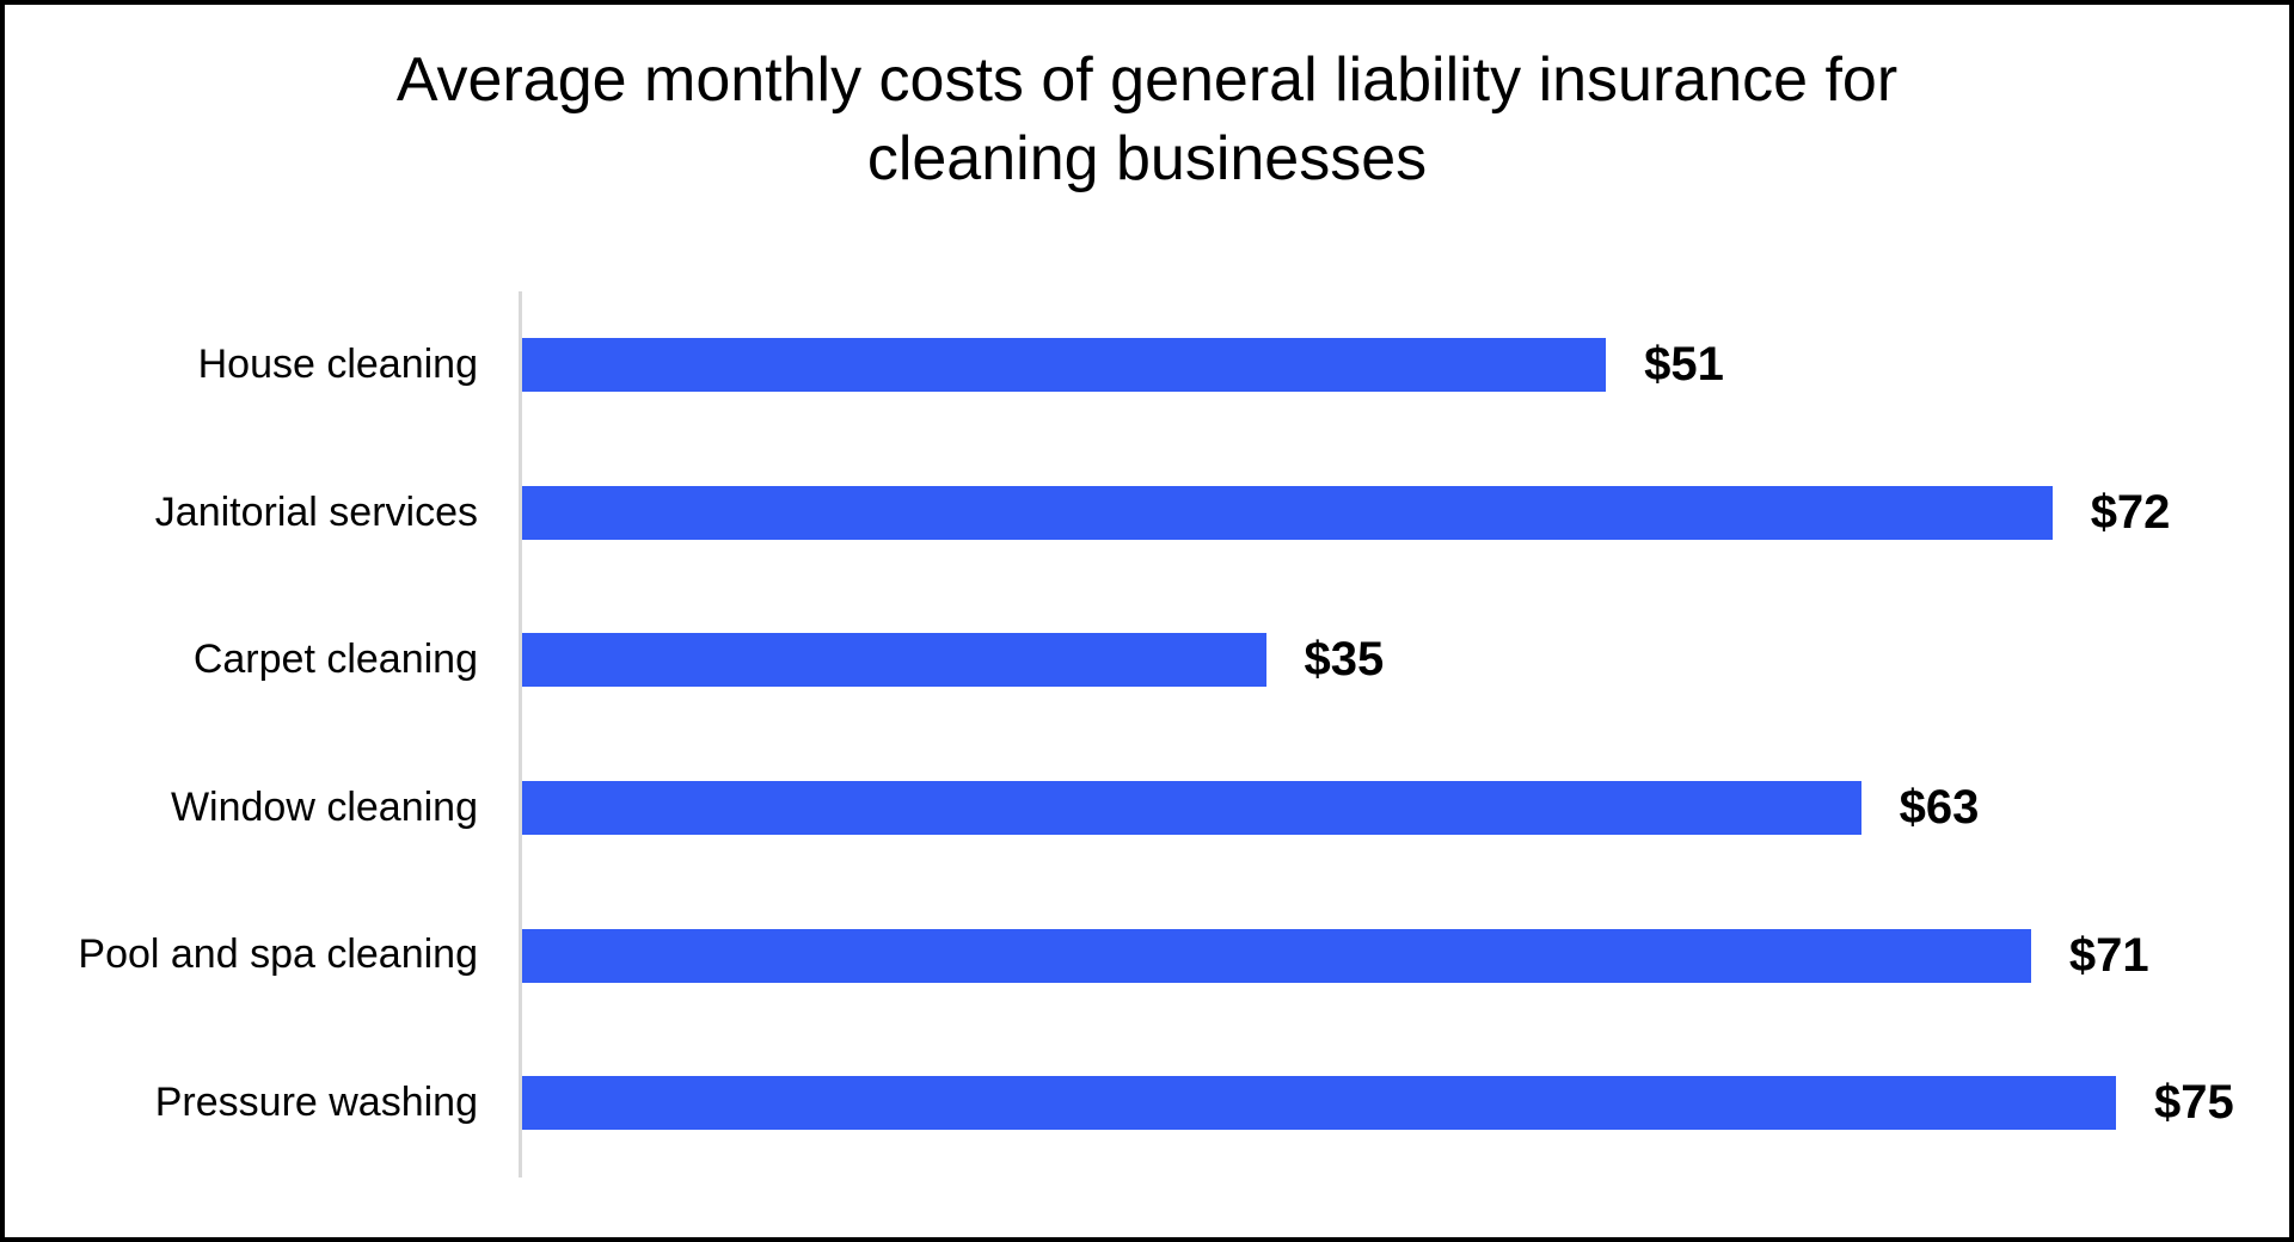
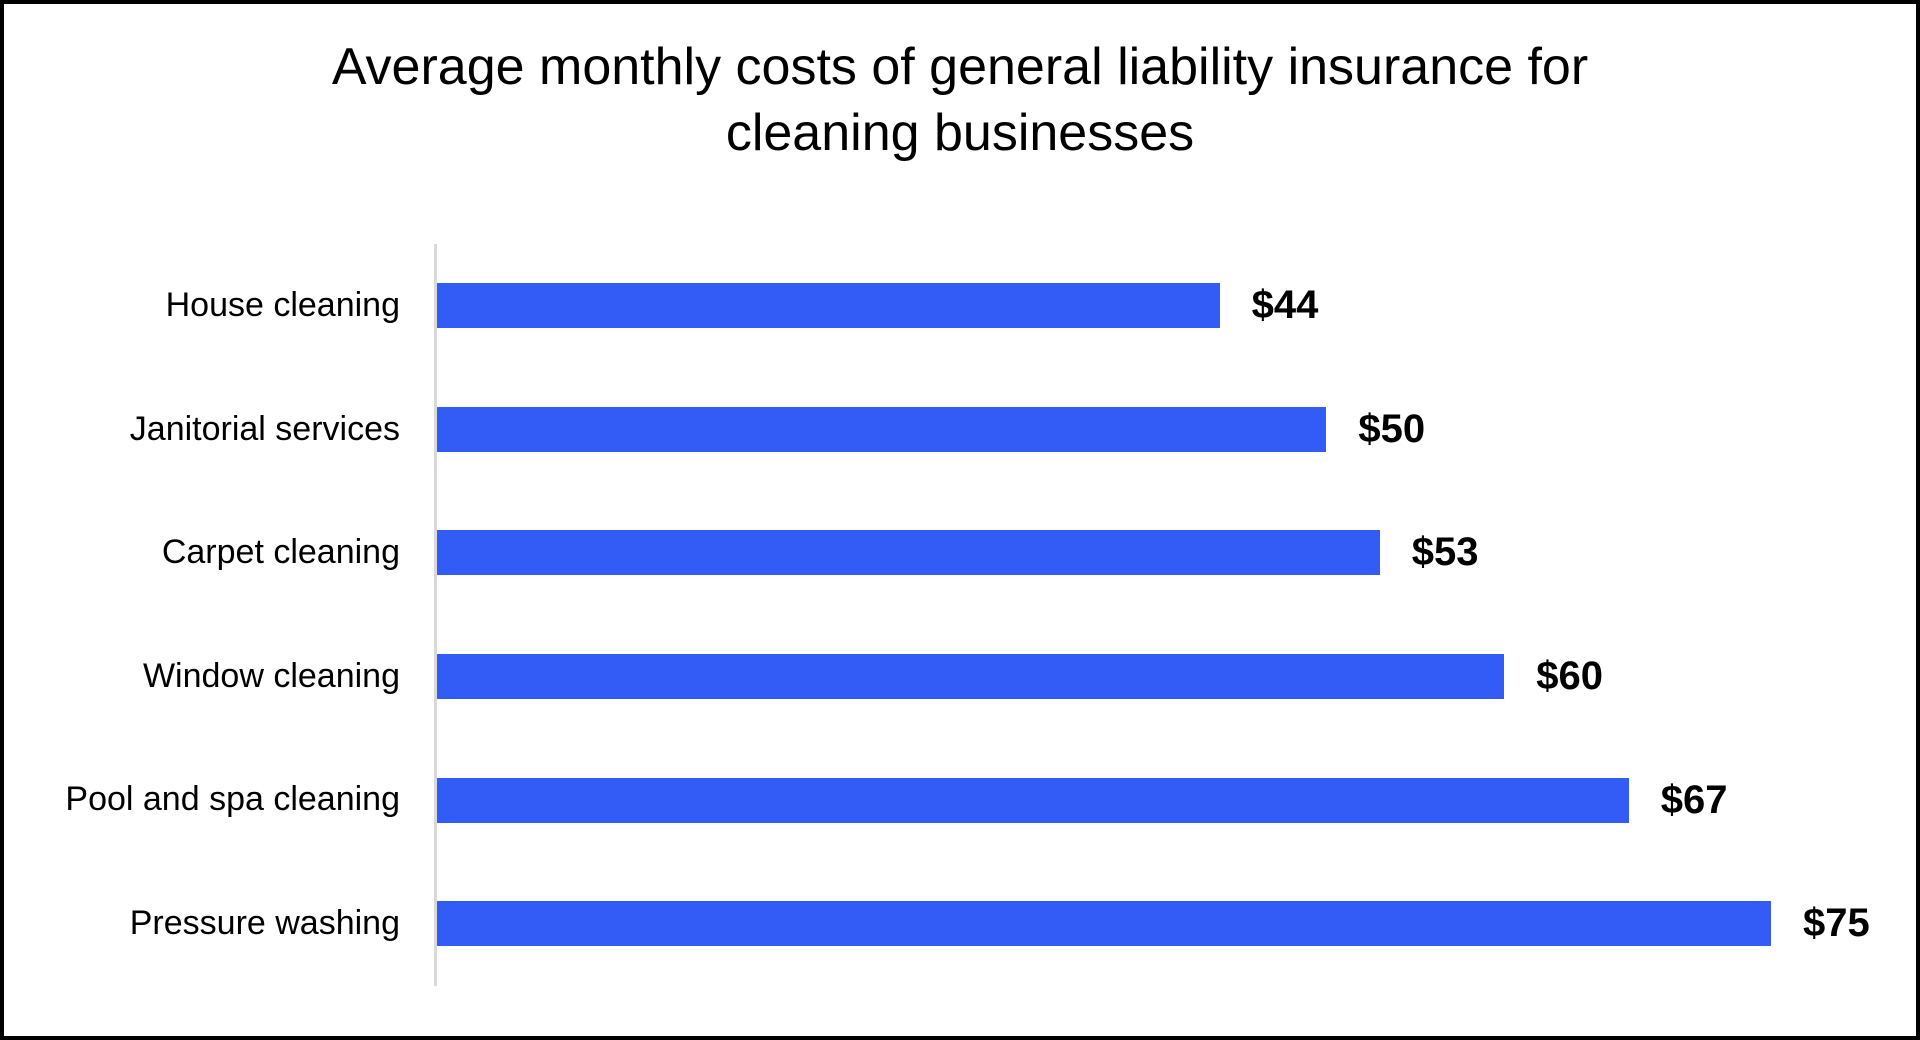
House cleaning: $51 -> $44
Janitorial services: $72 -> $50
Carpet cleaning: $35 -> $53
Window cleaning: $63 -> $60
Pool and spa cleaning: $71 -> $67
